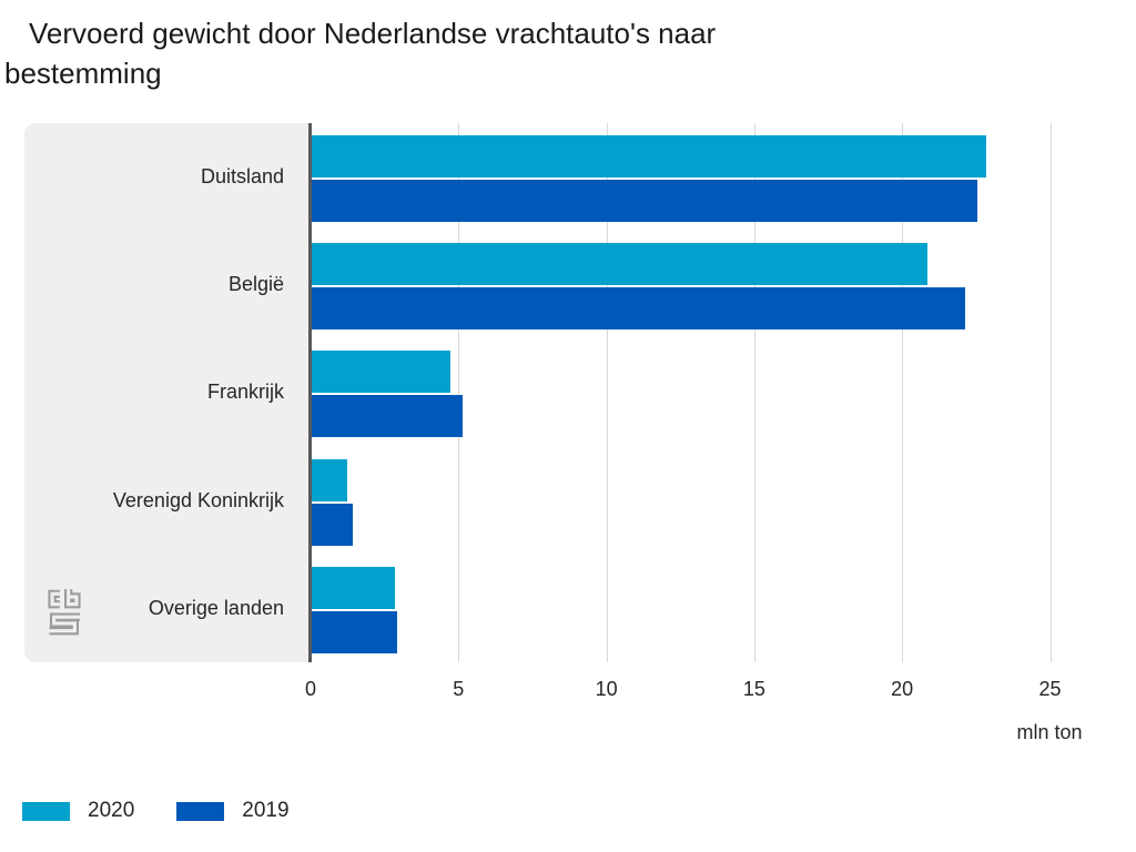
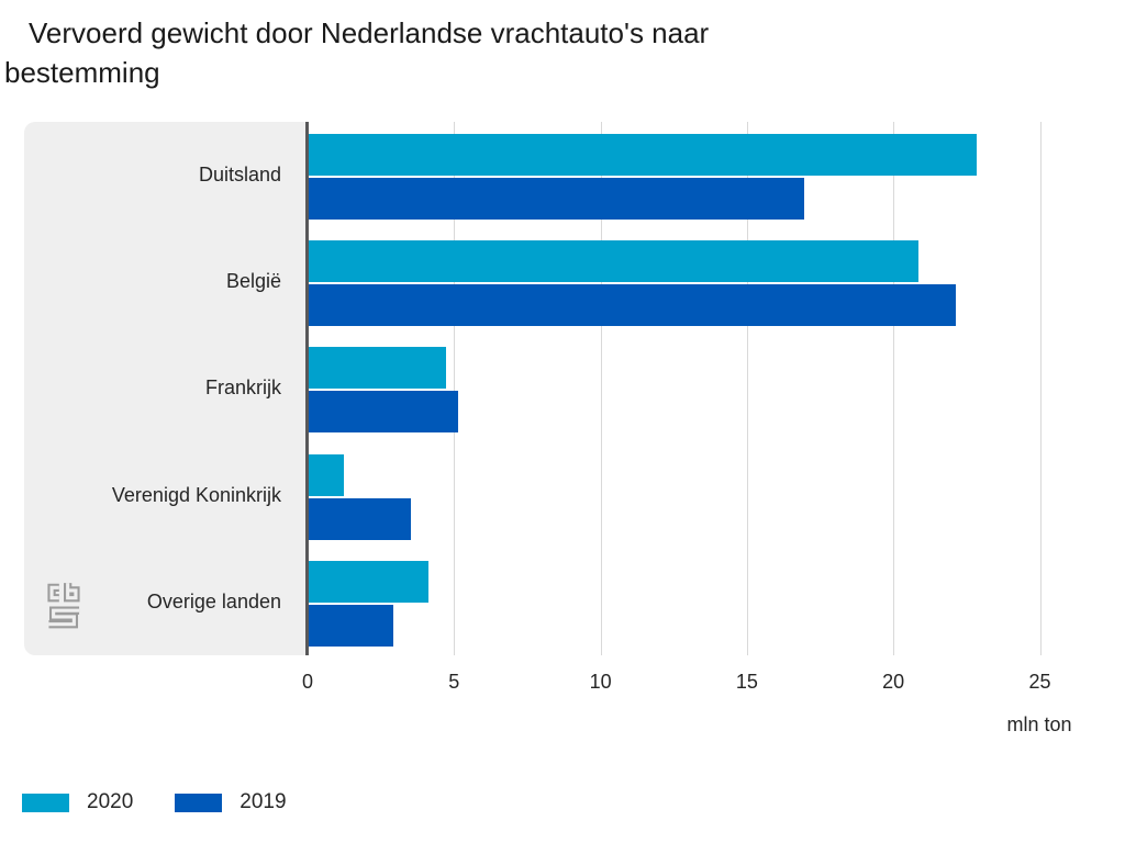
2019/Duitsland: 22.5 -> 16.9
2019/Verenigd Koninkrijk: 1.4 -> 3.5
2020/Overige landen: 2.8 -> 4.1
